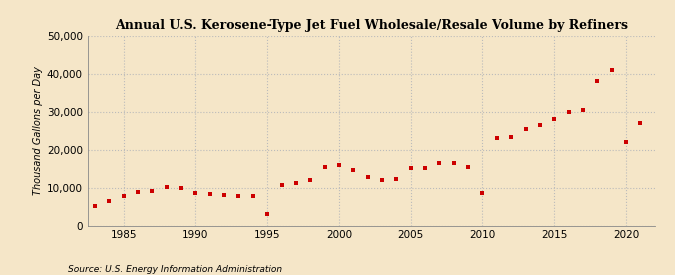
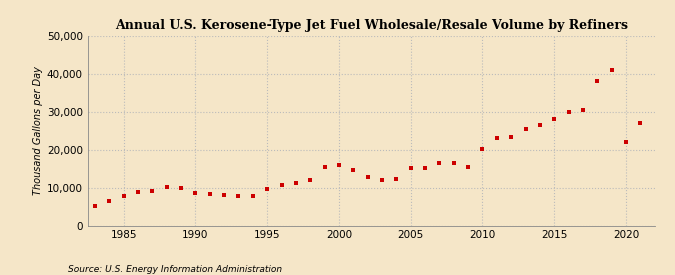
1995: 3,000 -> 9,500
2010: 8,500 -> 20,200
